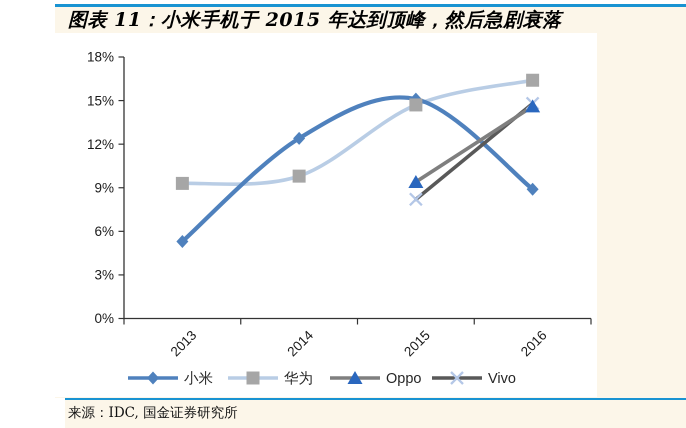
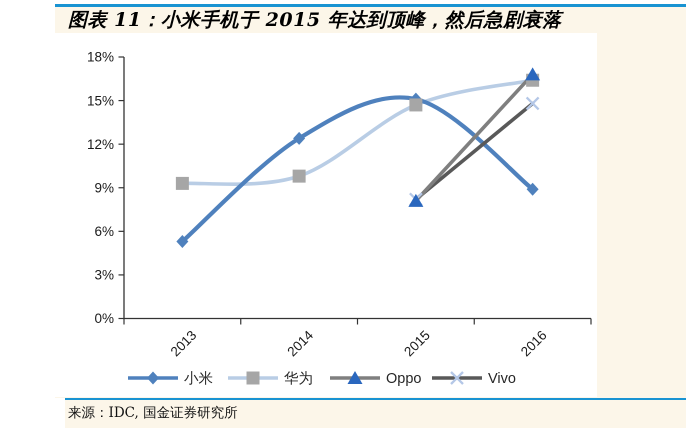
Oppo/2015: 9.4% -> 8.1%
Oppo/2016: 14.6% -> 16.8%
